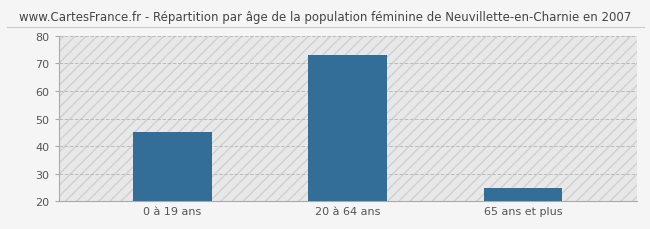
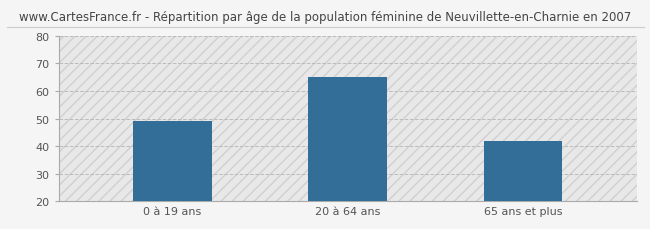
0 à 19 ans: 45 -> 49
20 à 64 ans: 73 -> 65
65 ans et plus: 25 -> 42
